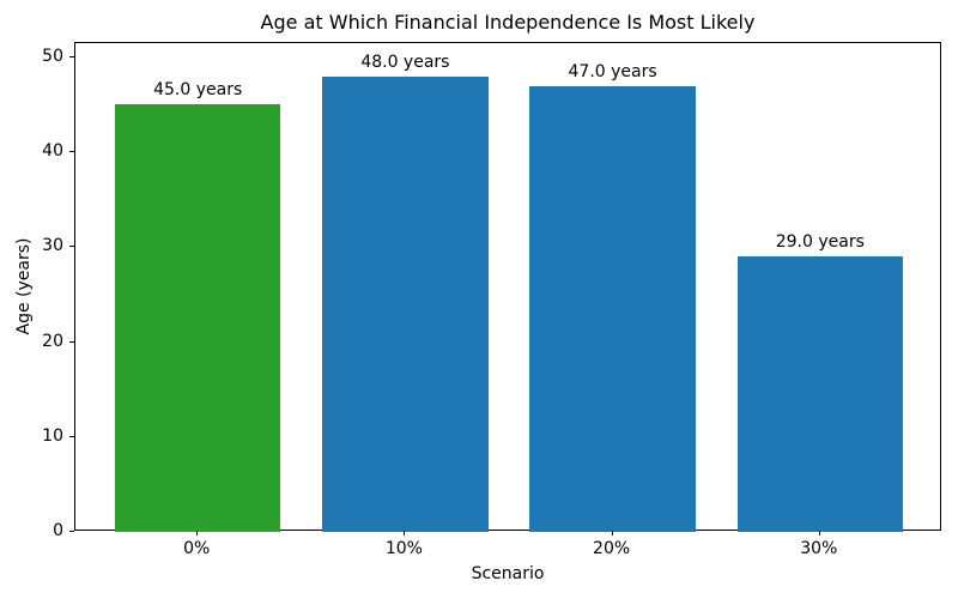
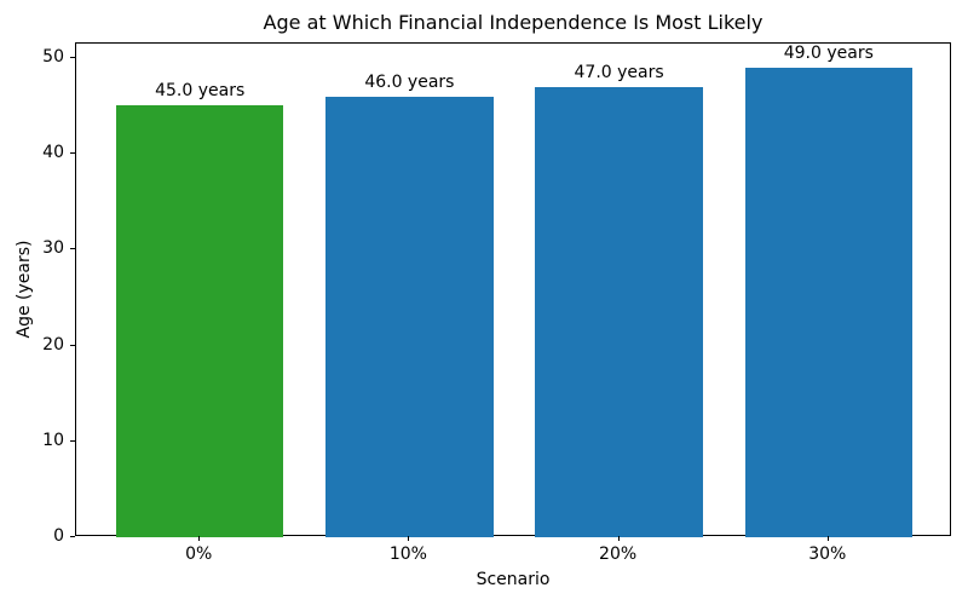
10%: 48.0 -> 46.0
30%: 29.0 -> 49.0
